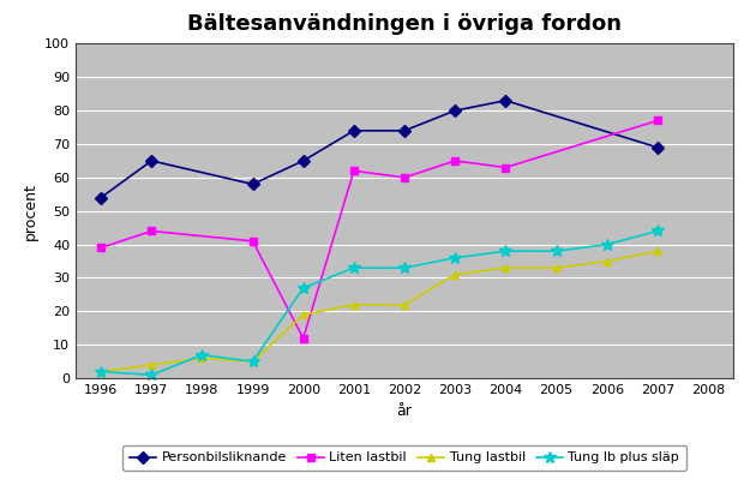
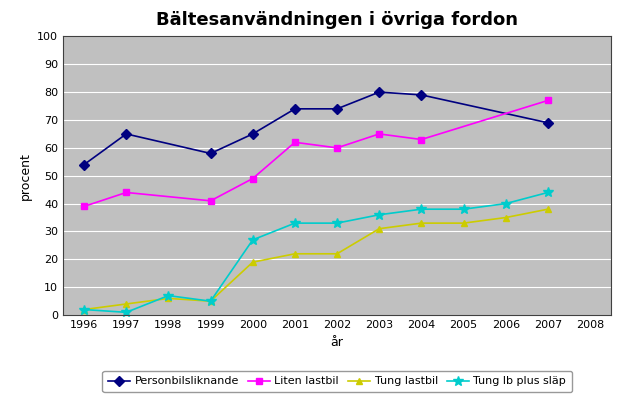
Liten lastbil/2000: 12 -> 49
Personbilsliknande/2004: 83 -> 79
